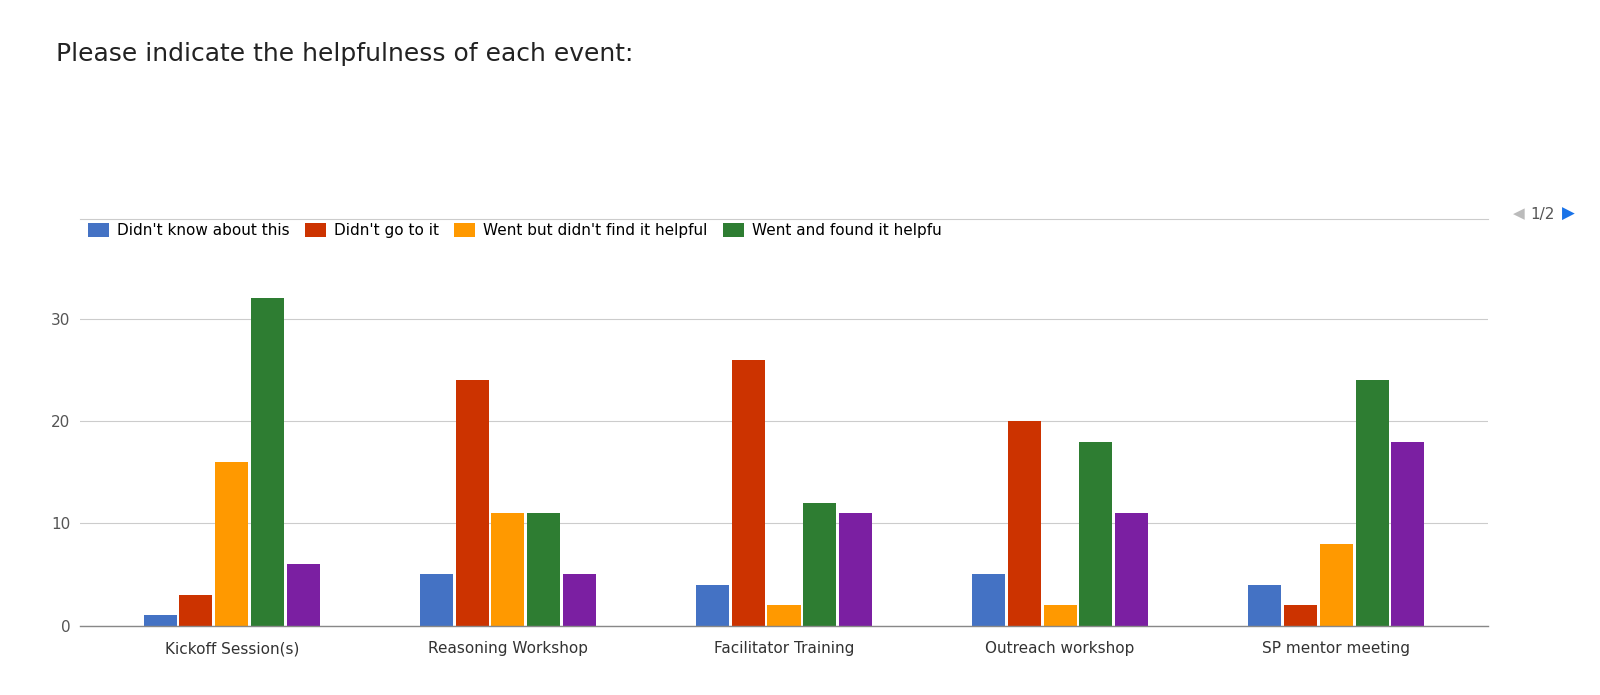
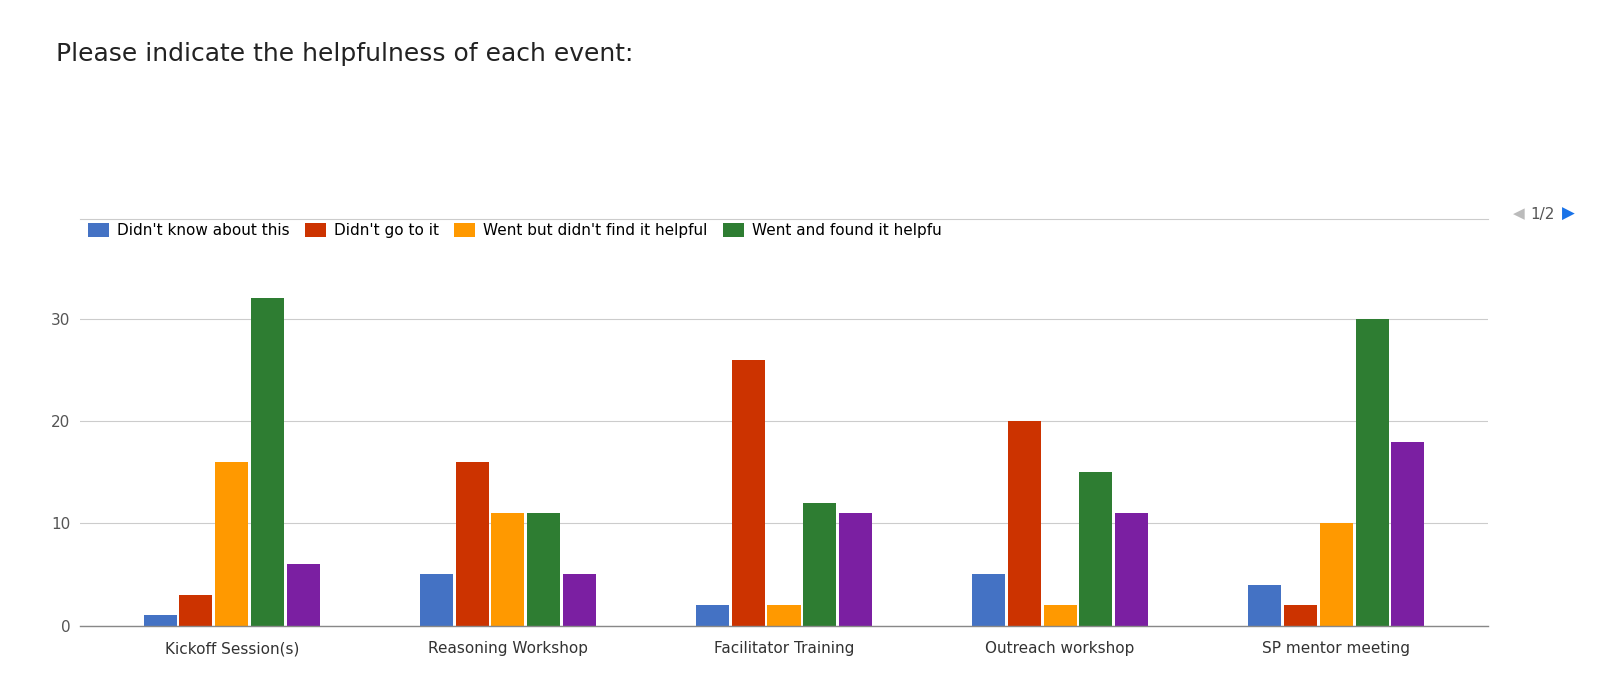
Didn't go to it/Reasoning Workshop: 24 -> 16
Didn't know about this/Facilitator Training: 4 -> 2
Went and found it helpfu/Outreach workshop: 18 -> 15
Went but didn't find it helpful/SP mentor meeting: 8 -> 10
Went and found it helpfu/SP mentor meeting: 24 -> 30
